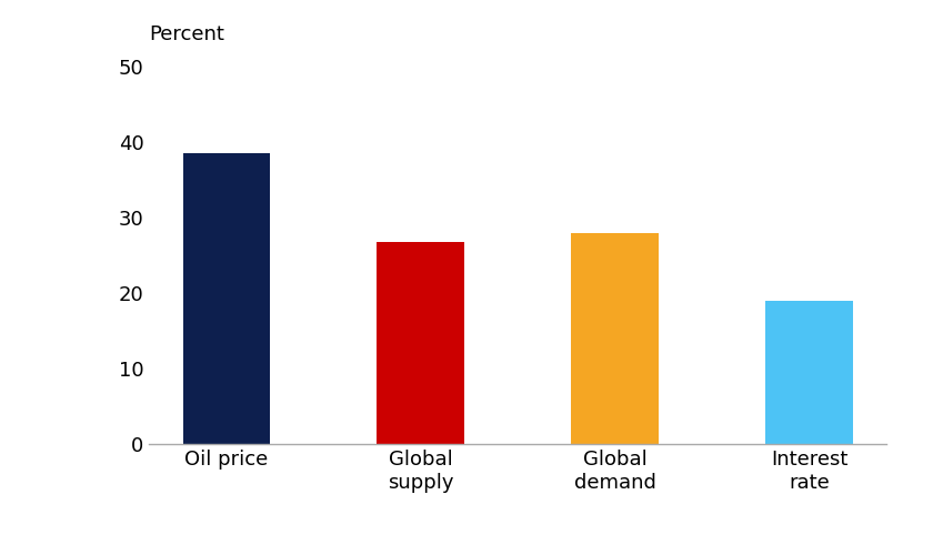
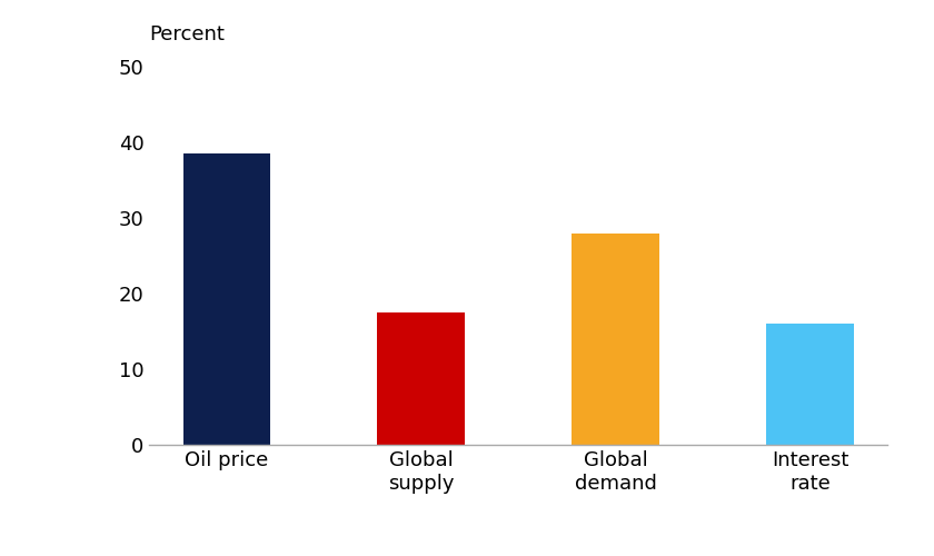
Global supply: 26.8 -> 17.5
Interest rate: 19.0 -> 16.0
